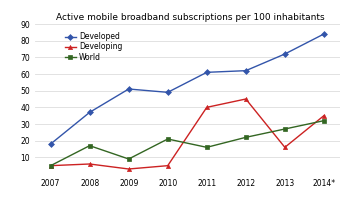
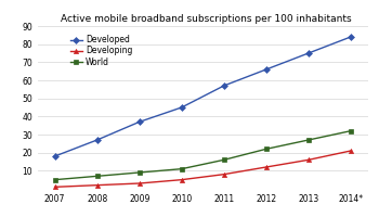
Developing/2007: 5 -> 1
Developed/2008: 37 -> 27
Developing/2008: 6 -> 2
World/2008: 17 -> 7
Developed/2009: 51 -> 37
Developed/2010: 49 -> 45
World/2010: 21 -> 11
Developed/2011: 61 -> 57
Developing/2011: 40 -> 8
Developed/2012: 62 -> 66
Developing/2012: 45 -> 12
Developed/2013: 72 -> 75
Developing/2014*: 35 -> 21
